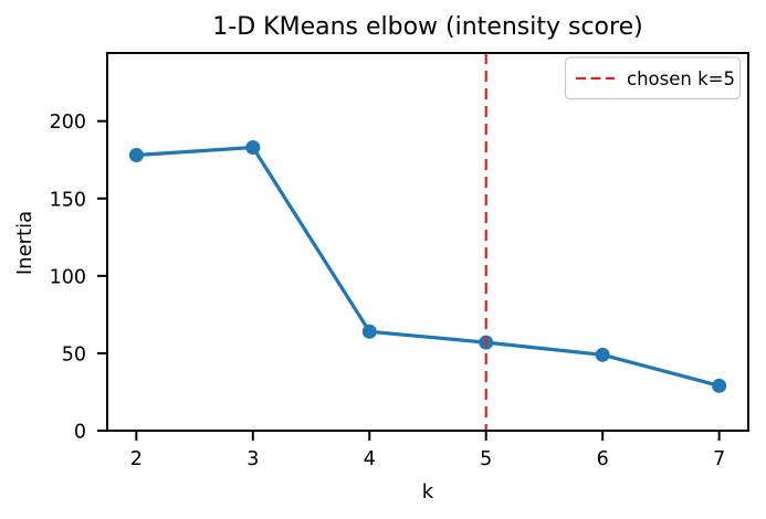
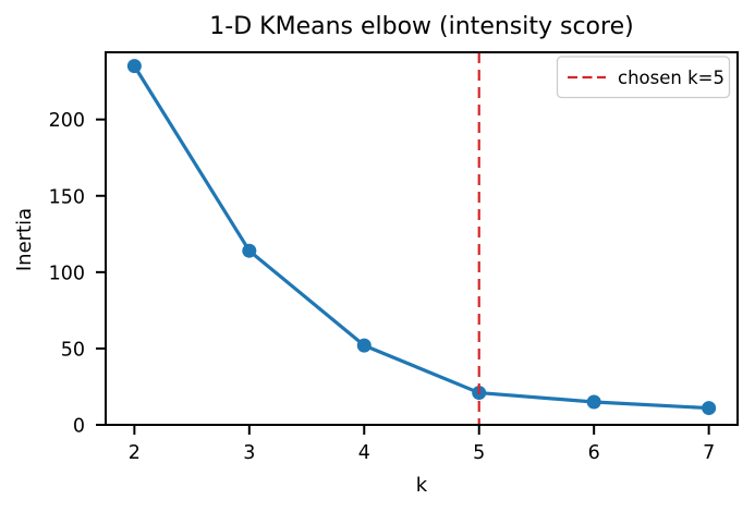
2: 178 -> 235
3: 183 -> 114
4: 64 -> 52
5: 57 -> 21
6: 49 -> 15
7: 29 -> 11
